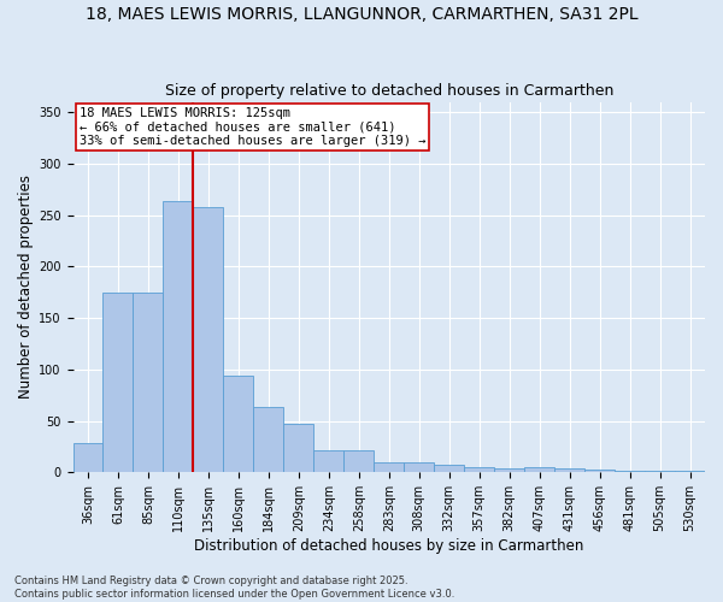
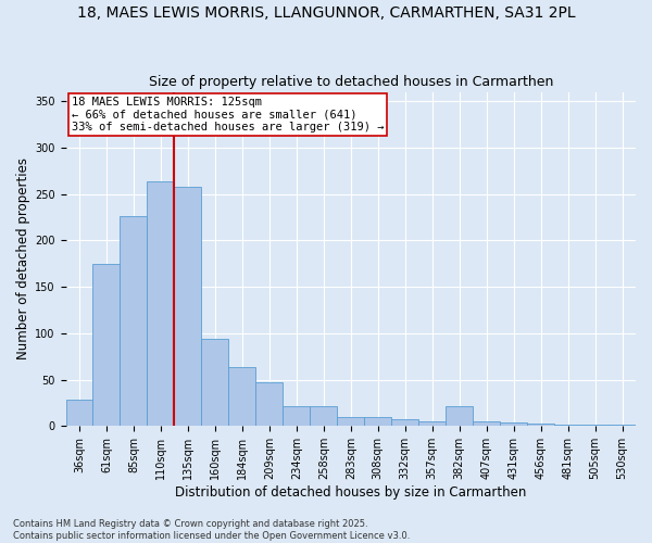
85sqm: 175 -> 226
382sqm: 4 -> 22
